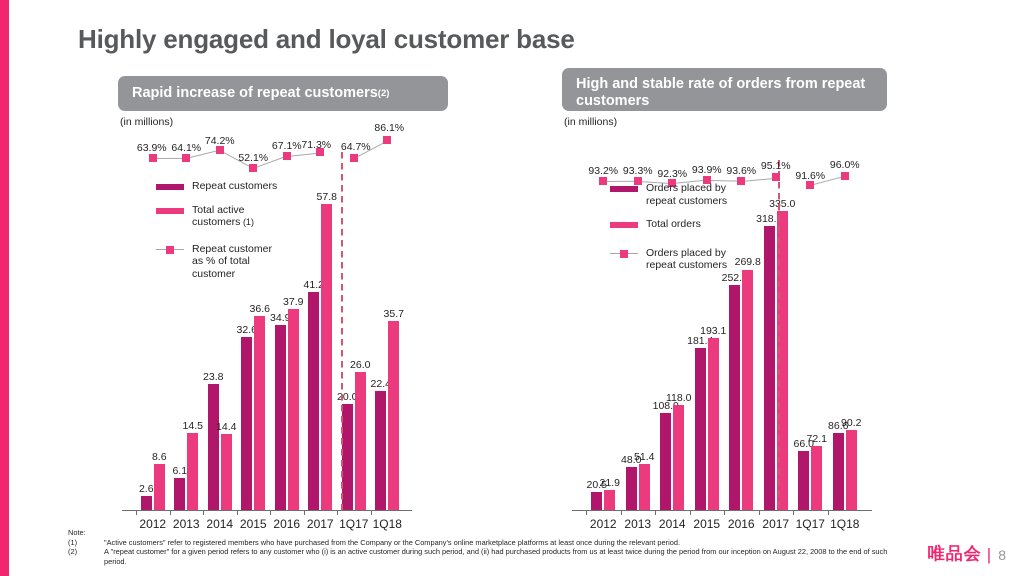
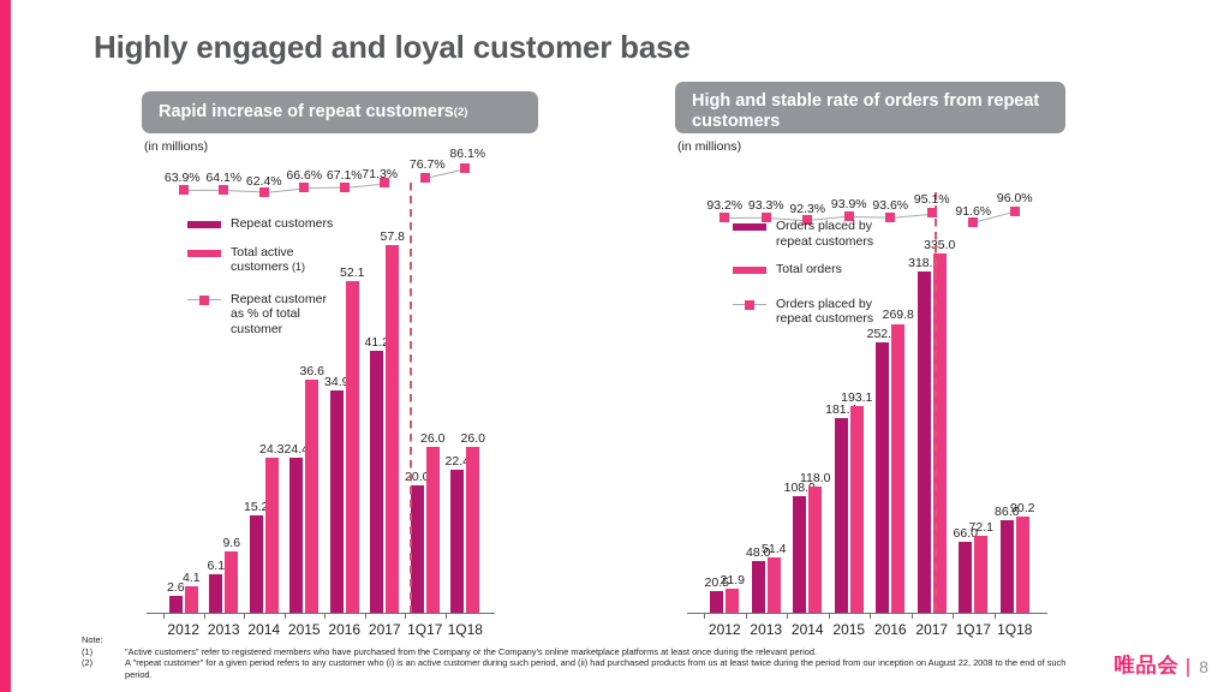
Rapid increase of repeat customers/Total active customers (1)/2012: 8.6 -> 4.1
Rapid increase of repeat customers/Total active customers (1)/2013: 14.5 -> 9.6
Rapid increase of repeat customers/Repeat customers/2014: 23.8 -> 15.2
Rapid increase of repeat customers/Total active customers (1)/2014: 14.4 -> 24.3
Rapid increase of repeat customers/Repeat customer as % of total customer/2014: 74.2% -> 62.4%
Rapid increase of repeat customers/Repeat customers/2015: 32.6 -> 24.4
Rapid increase of repeat customers/Repeat customer as % of total customer/2015: 52.1% -> 66.6%
Rapid increase of repeat customers/Total active customers (1)/2016: 37.9 -> 52.1
Rapid increase of repeat customers/Repeat customer as % of total customer/1Q17: 64.7% -> 76.7%
Rapid increase of repeat customers/Total active customers (1)/1Q18: 35.7 -> 26.0
